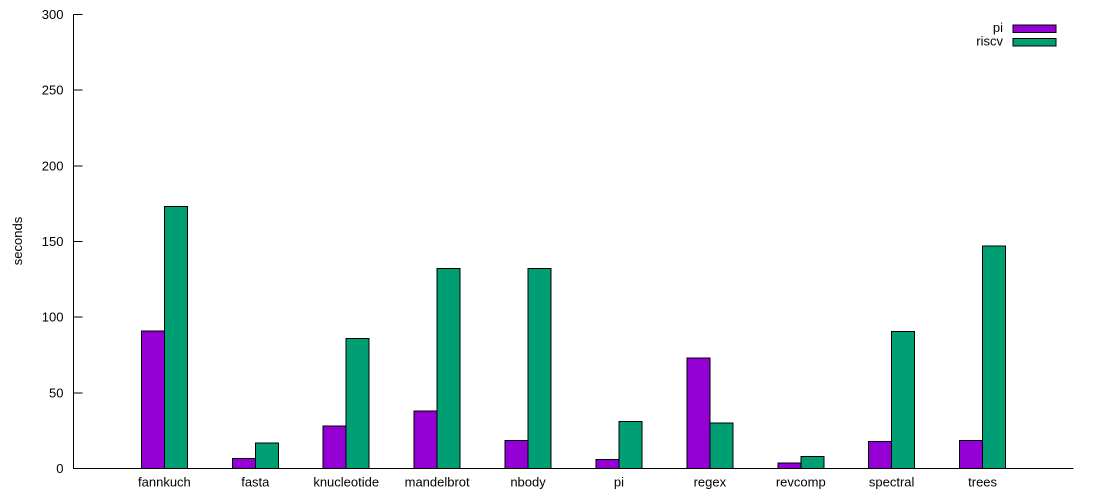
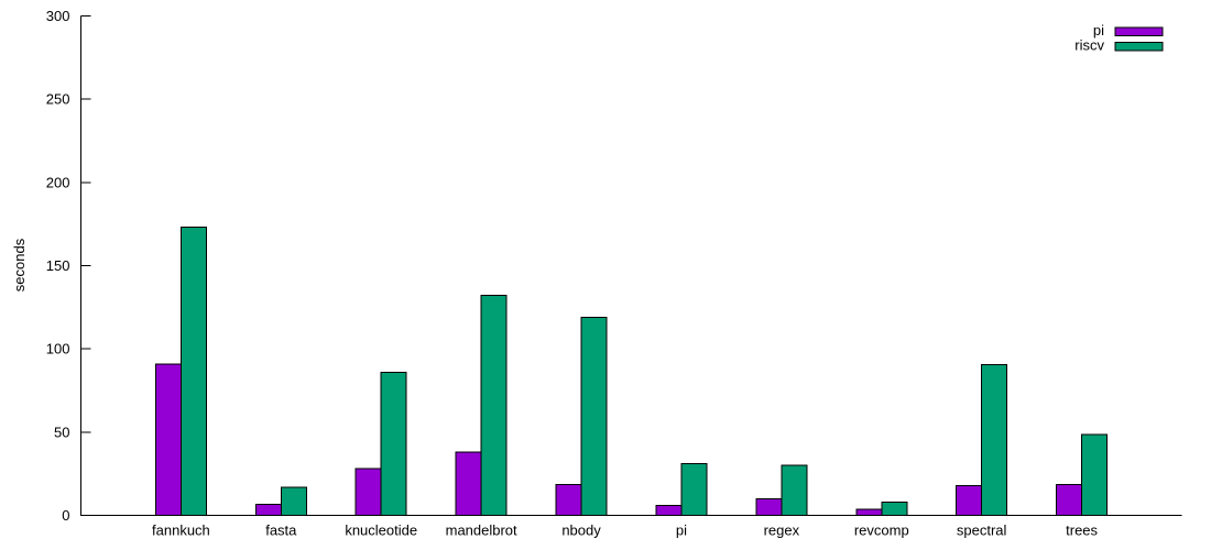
riscv/nbody: 132 -> 119
pi/regex: 73 -> 10
riscv/trees: 147 -> 48
